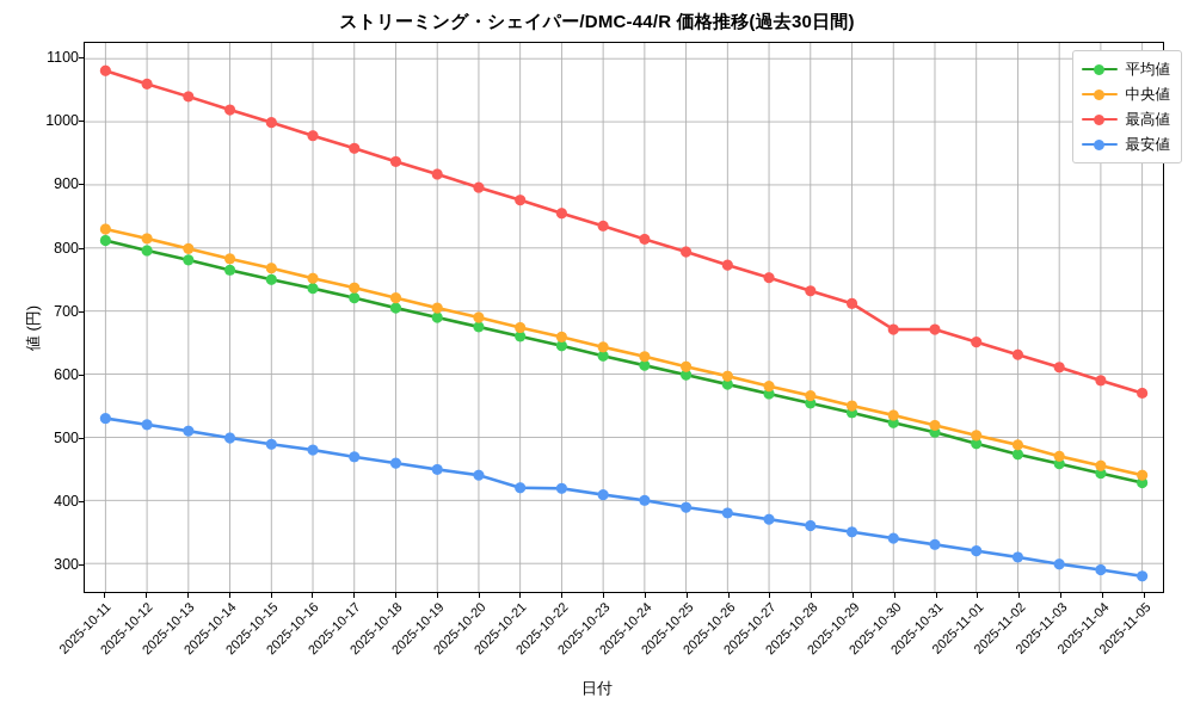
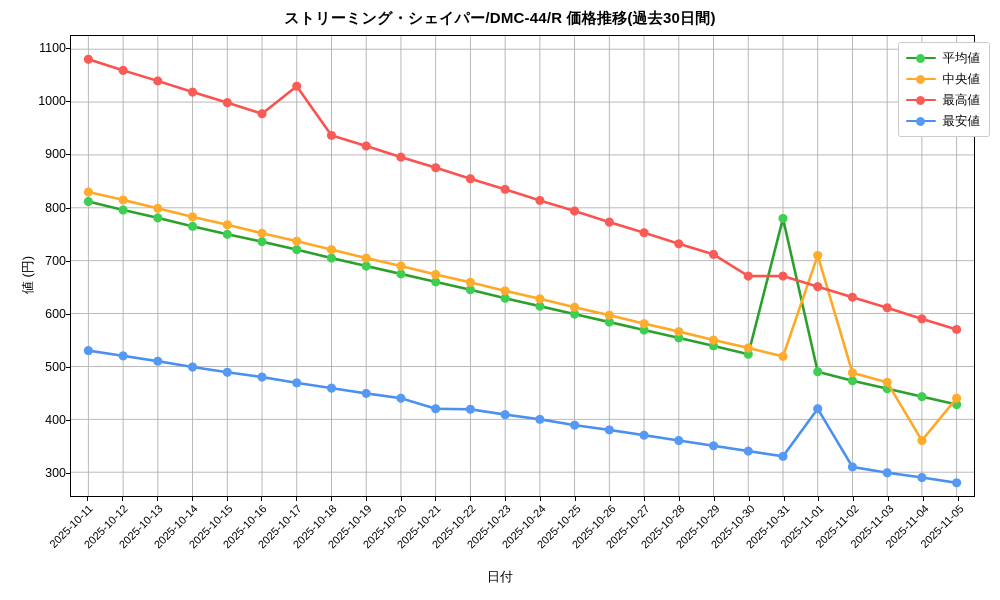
最高値/2025-10-17: 960 -> 1030
平均値/2025-10-31: 510 -> 780
中央値/2025-11-01: 500 -> 710
最安値/2025-11-01: 320 -> 420
中央値/2025-11-04: 460 -> 360
